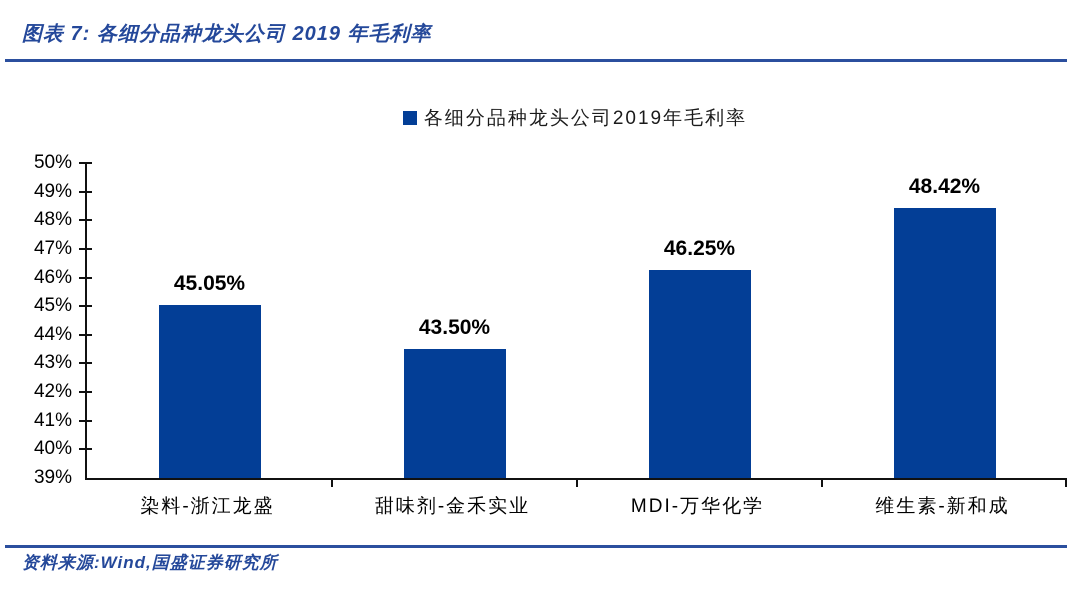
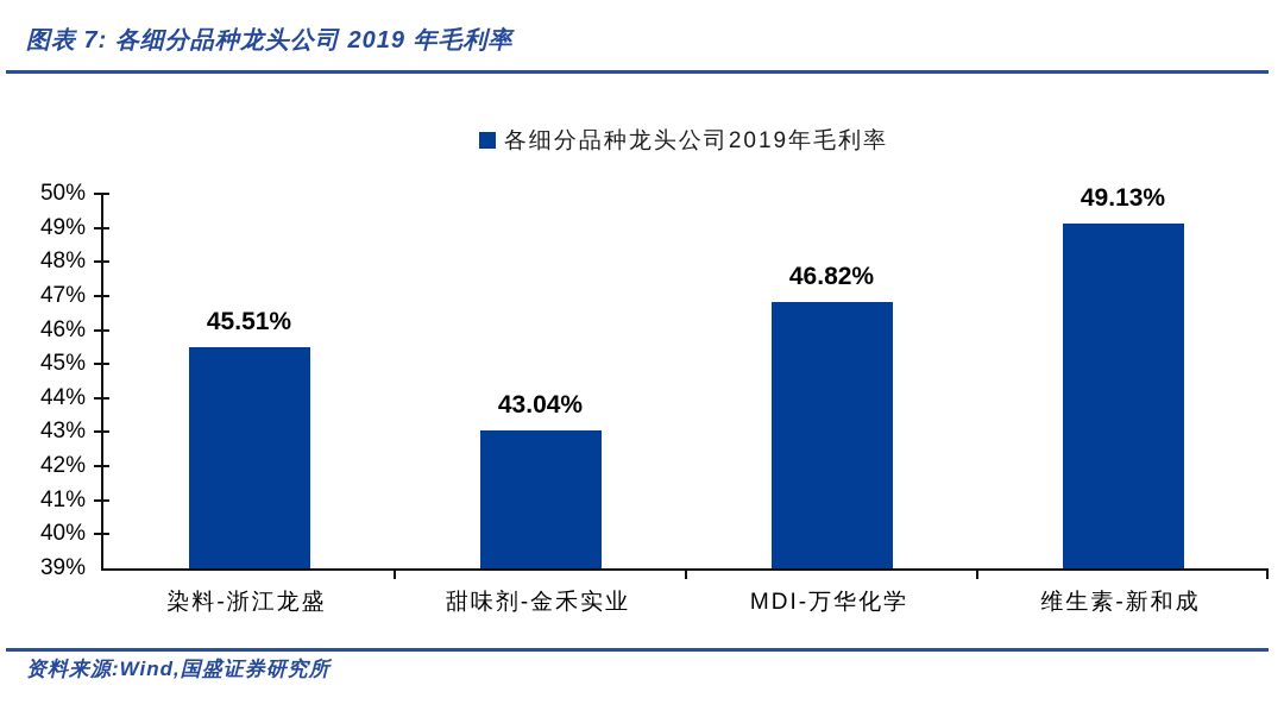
染料-浙江龙盛: 45.05% -> 45.51%
甜味剂-金禾实业: 43.50% -> 43.04%
MDI-万华化学: 46.25% -> 46.82%
维生素-新和成: 48.42% -> 49.13%
